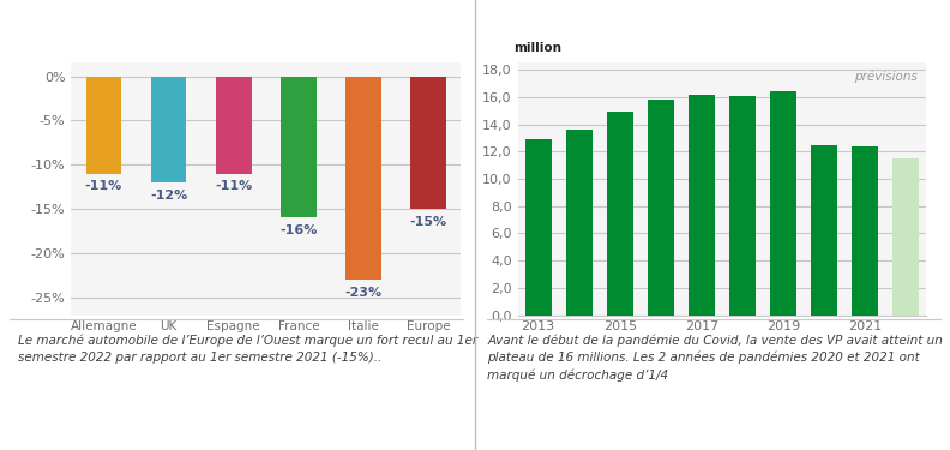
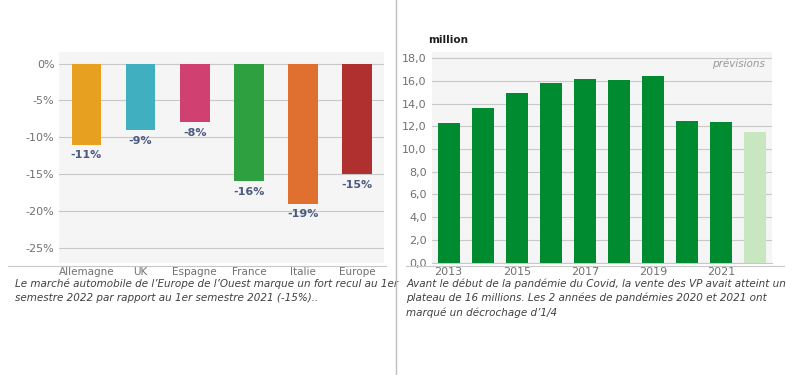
UK: -12% -> -9%
Espagne: -11% -> -8%
Italie: -23% -> -19%
2013: 12,9 -> 12,3
